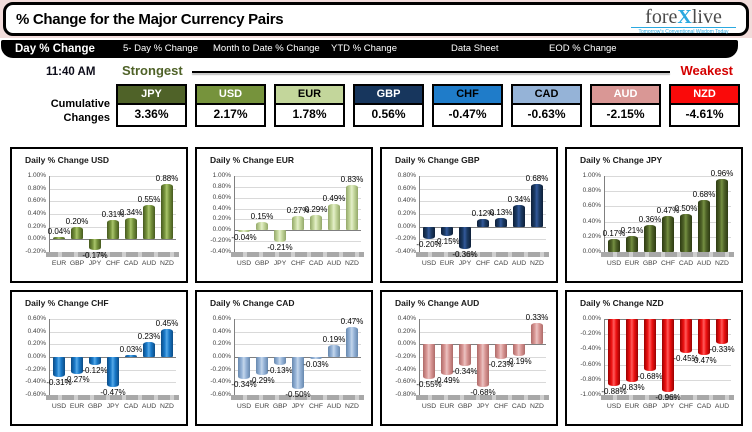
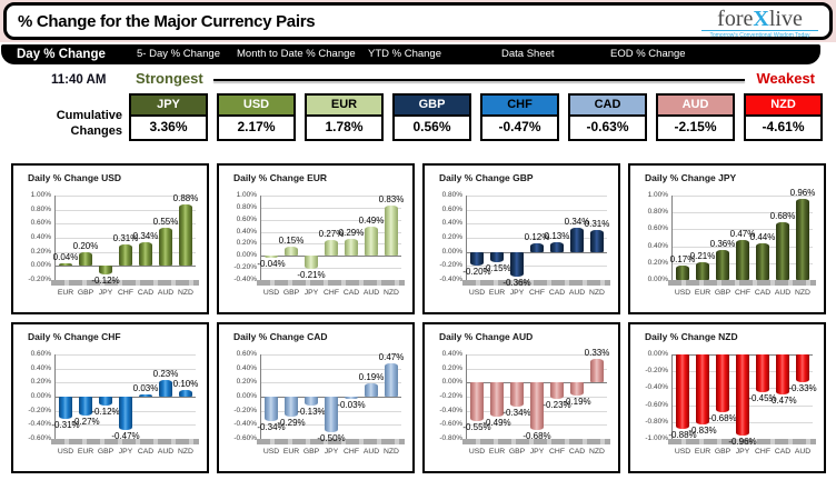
Daily % Change USD/JPY: -0.17% -> -0.12%
Daily % Change GBP/NZD: 0.68% -> 0.31%
Daily % Change JPY/CAD: 0.50% -> 0.44%
Daily % Change CHF/NZD: 0.45% -> 0.10%
